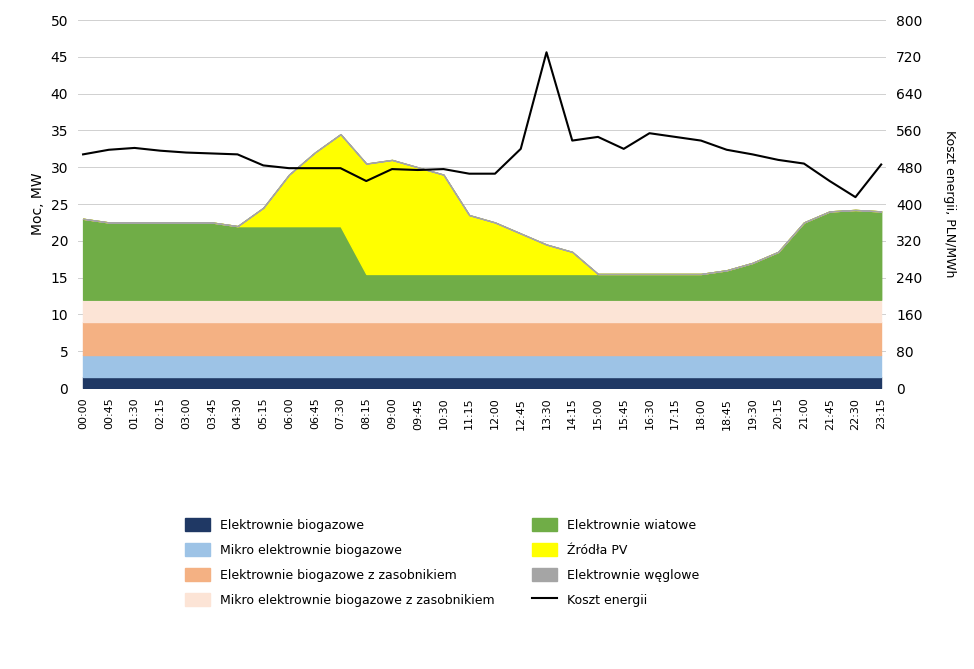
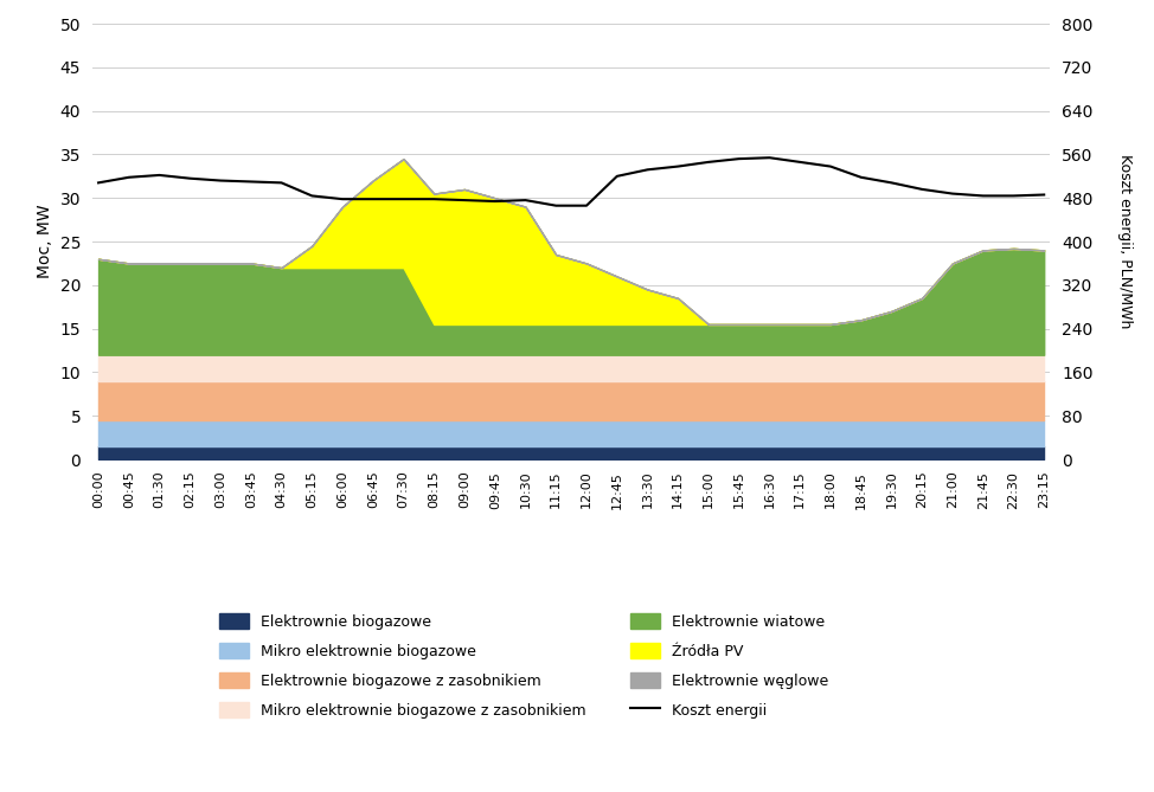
Koszt energii/08:15: 450 -> 478
Koszt energii/13:30: 730 -> 532
Koszt energii/15:45: 520 -> 552
Koszt energii/21:45: 450 -> 484
Koszt energii/22:30: 415 -> 484
